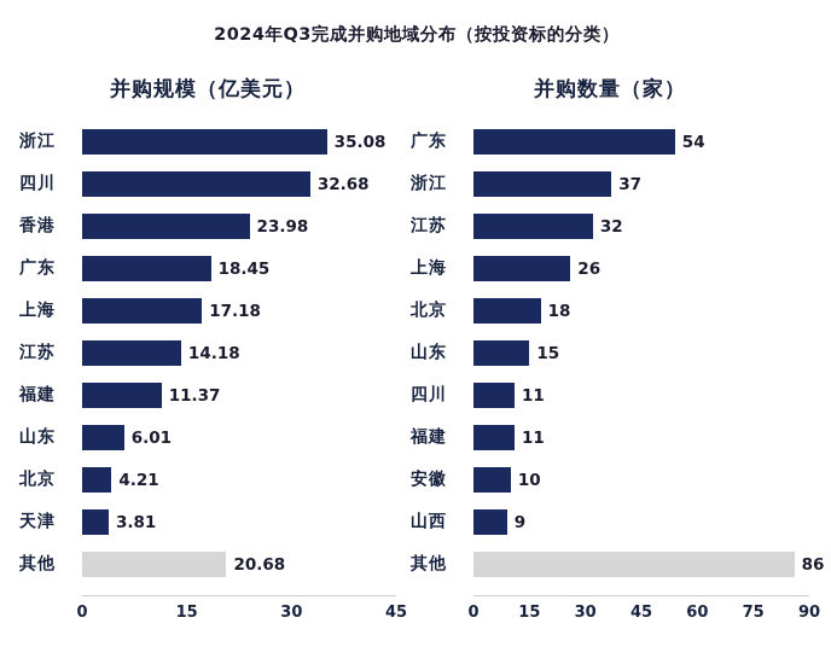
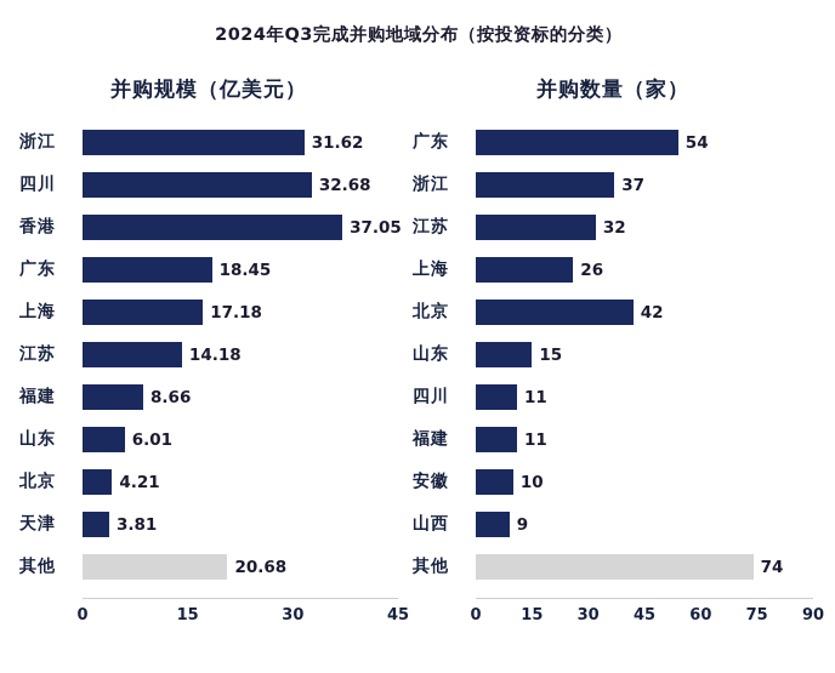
并购规模（亿美元）/浙江: 35.08 -> 31.62
并购规模（亿美元）/香港: 23.98 -> 37.05
并购规模（亿美元）/福建: 11.37 -> 8.66
并购数量（家）/北京: 18 -> 42
并购数量（家）/其他: 86 -> 74
